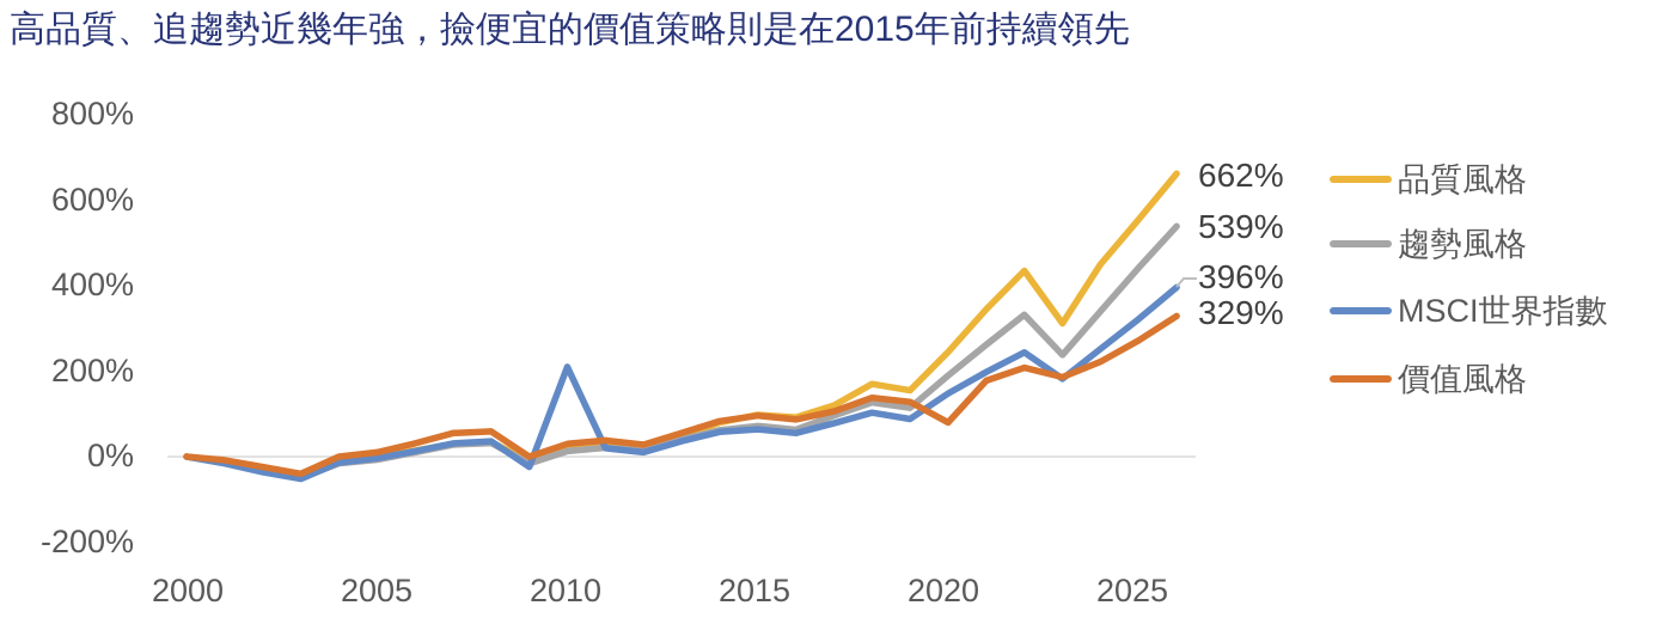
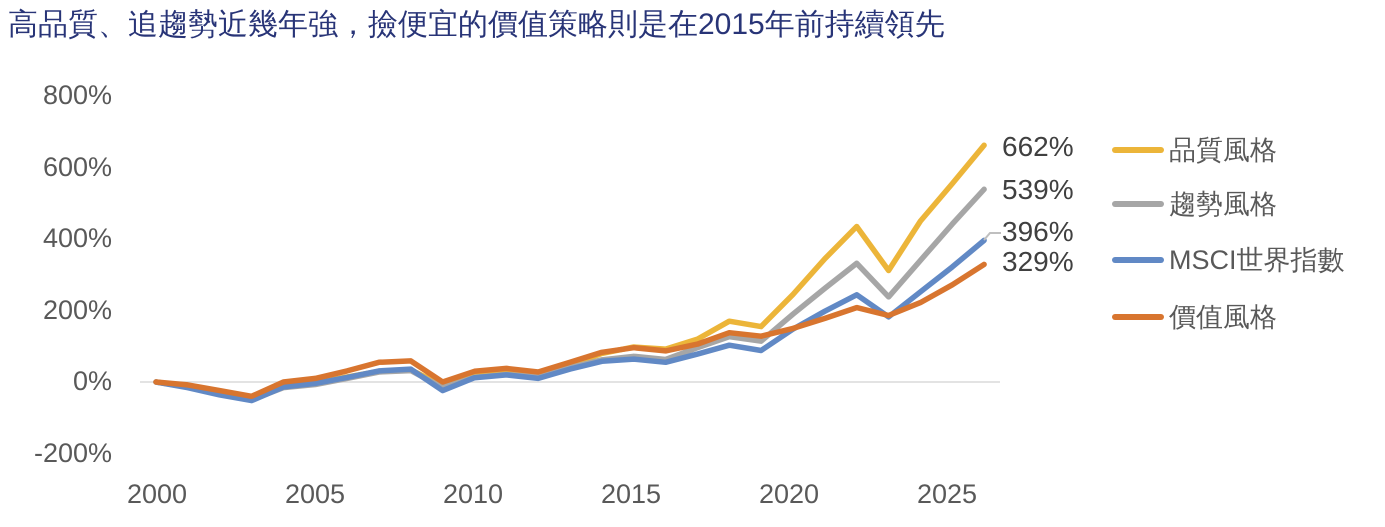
MSCI世界指數/2010: 210% -> 10%
價值風格/2020: 80% -> 150%
